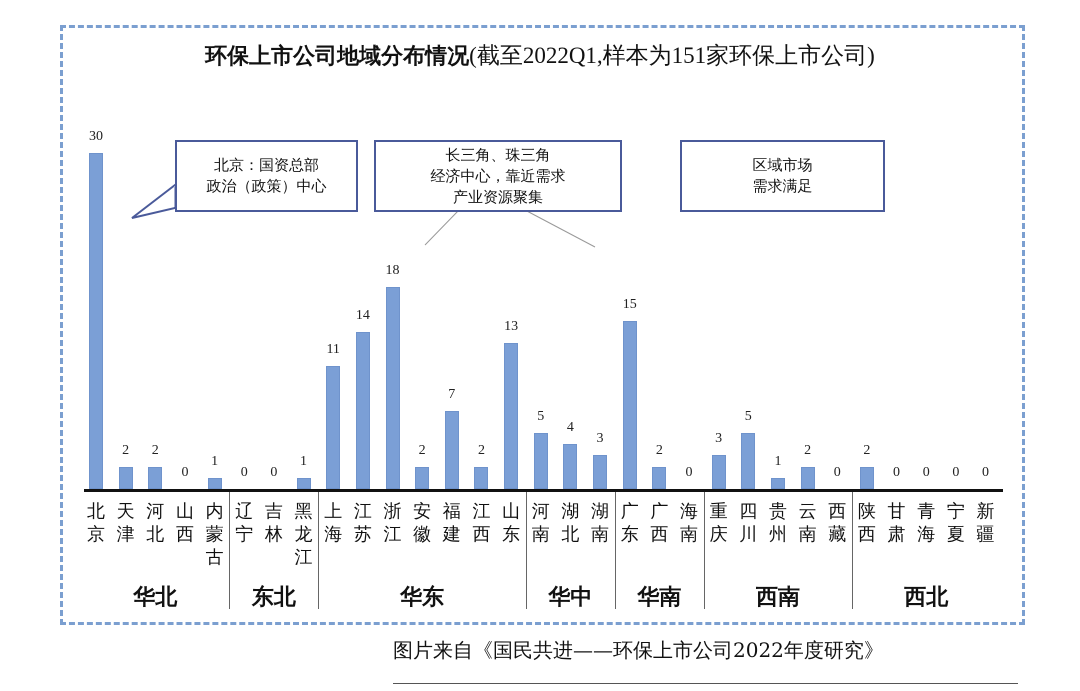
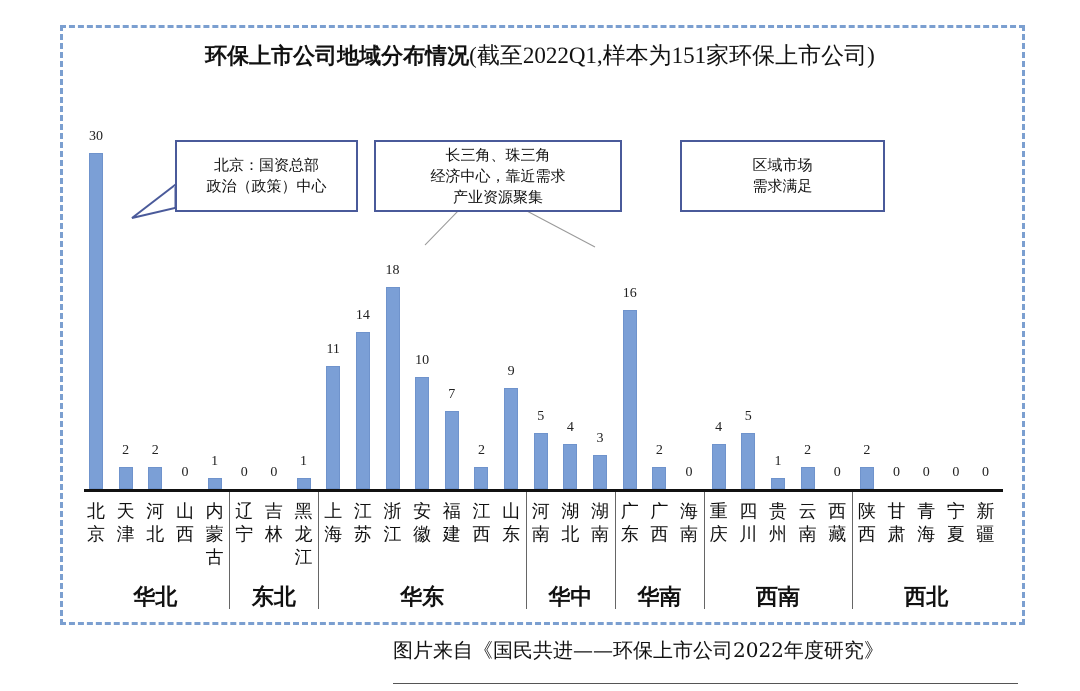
安徽: 2 -> 10
山东: 13 -> 9
广东: 15 -> 16
重庆: 3 -> 4
